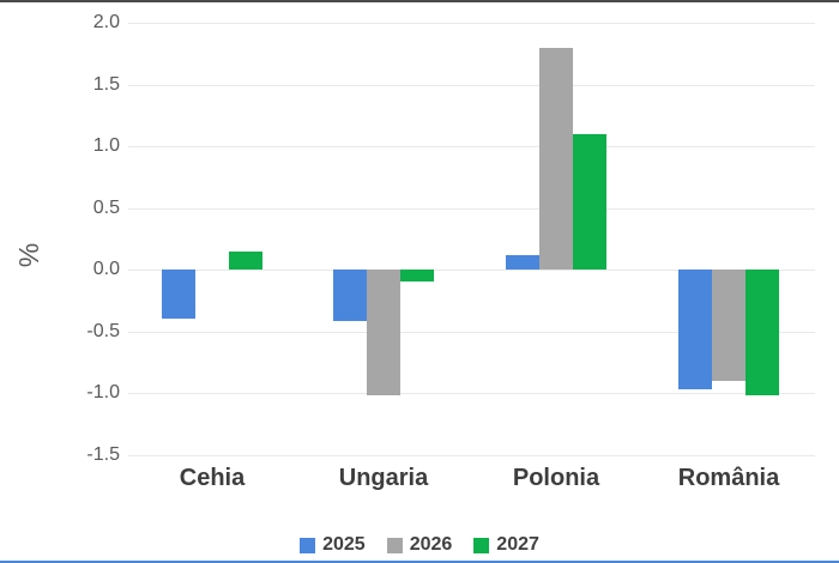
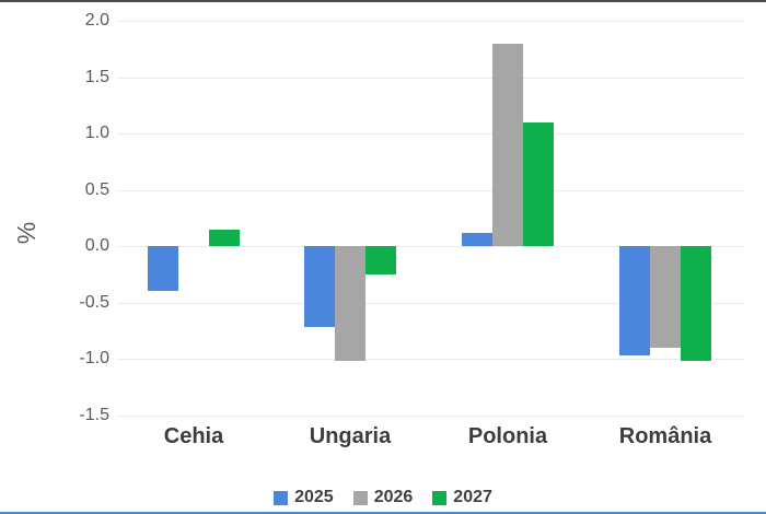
2025/Ungaria: -0.42 -> -0.72
2027/Ungaria: -0.10 -> -0.25
